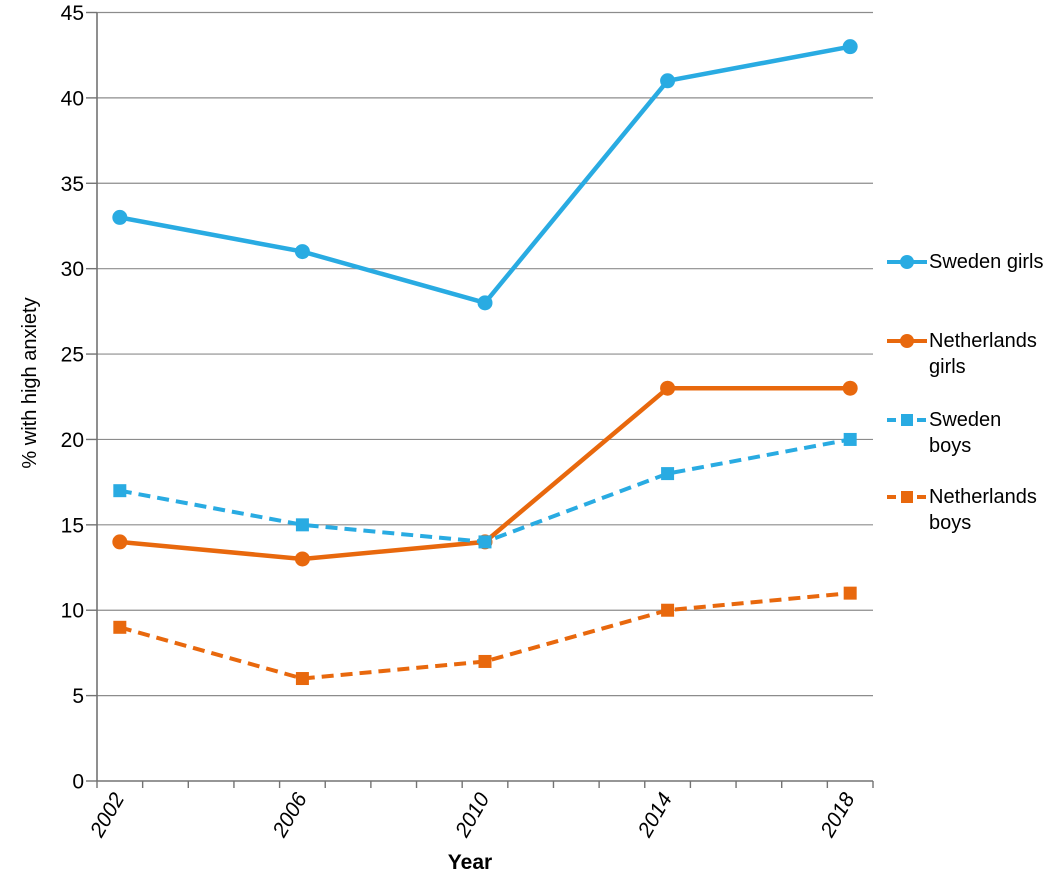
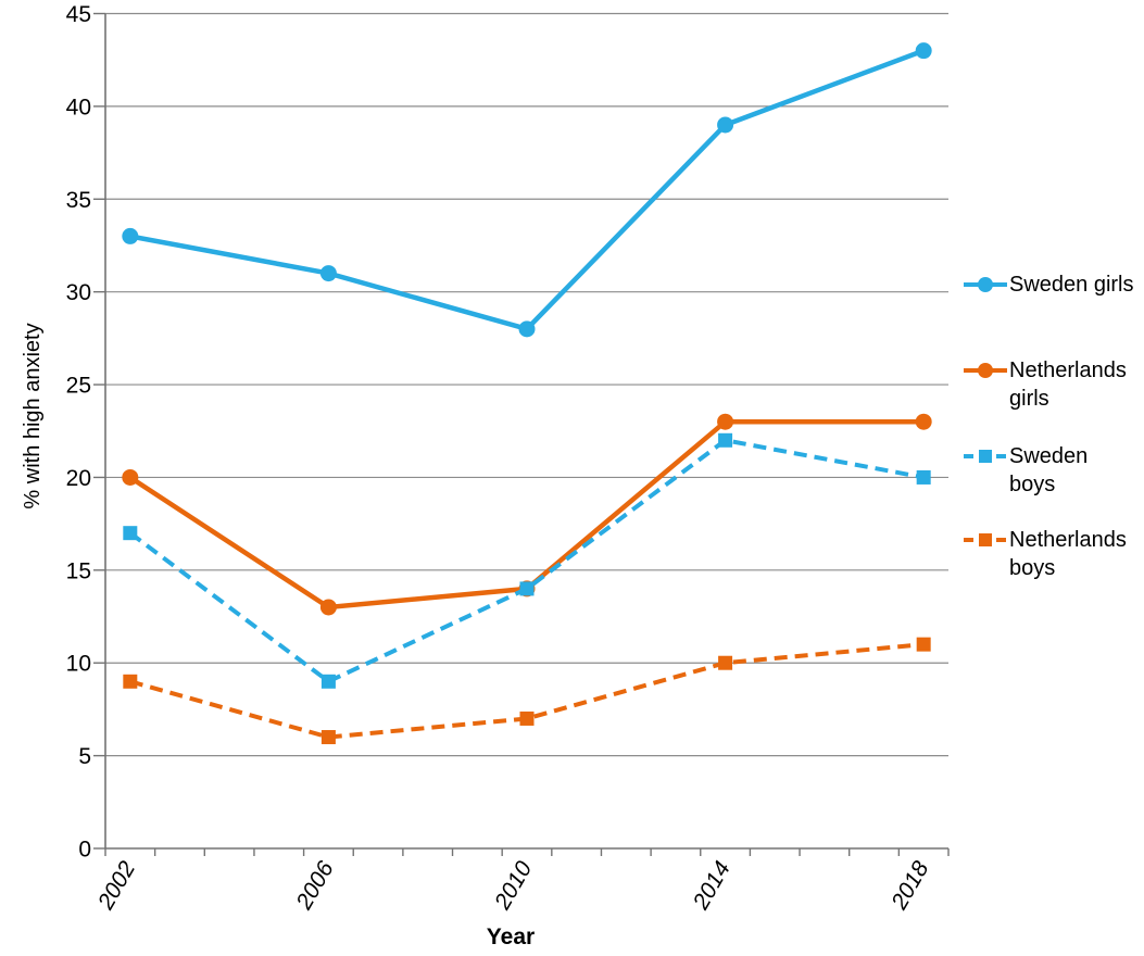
Netherlands girls/2002: 14 -> 20
Sweden boys/2006: 15 -> 9
Sweden girls/2014: 41 -> 39
Sweden boys/2014: 18 -> 22
